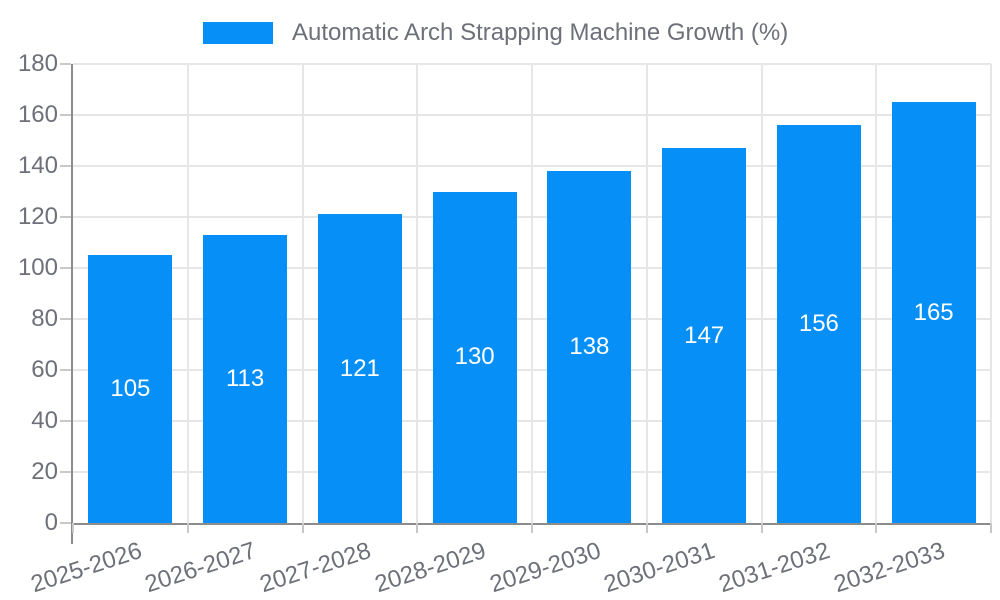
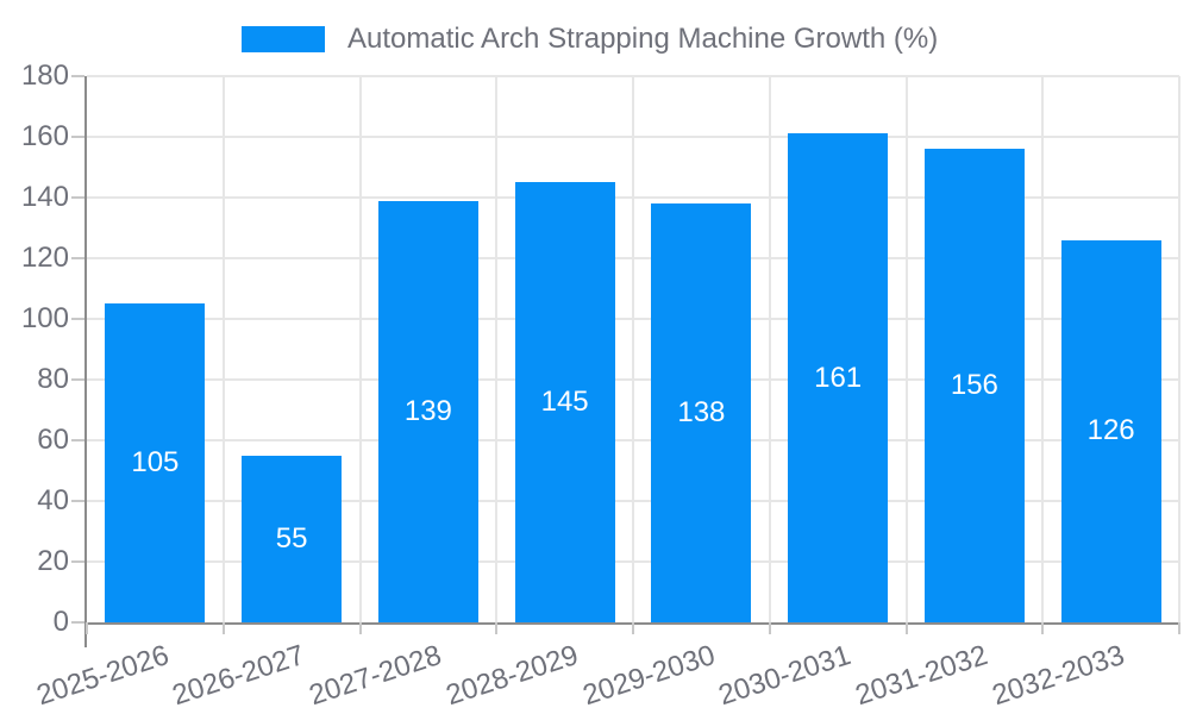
2026-2027: 113 -> 55
2027-2028: 121 -> 139
2028-2029: 130 -> 145
2030-2031: 147 -> 161
2032-2033: 165 -> 126
